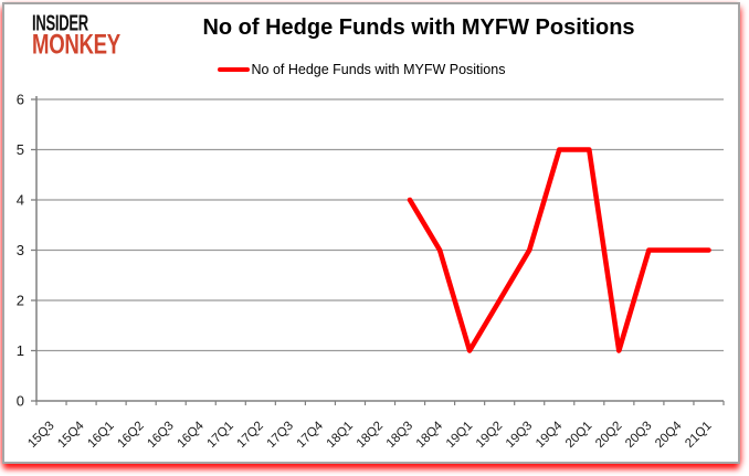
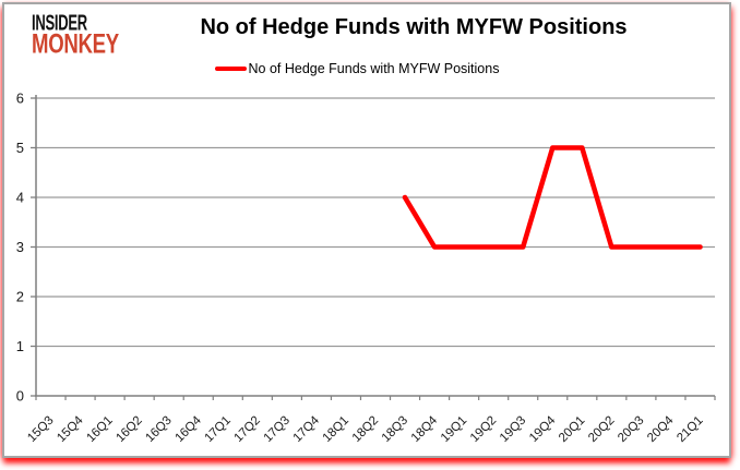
19Q1: 1 -> 3
19Q2: 2 -> 3
20Q2: 1 -> 3
